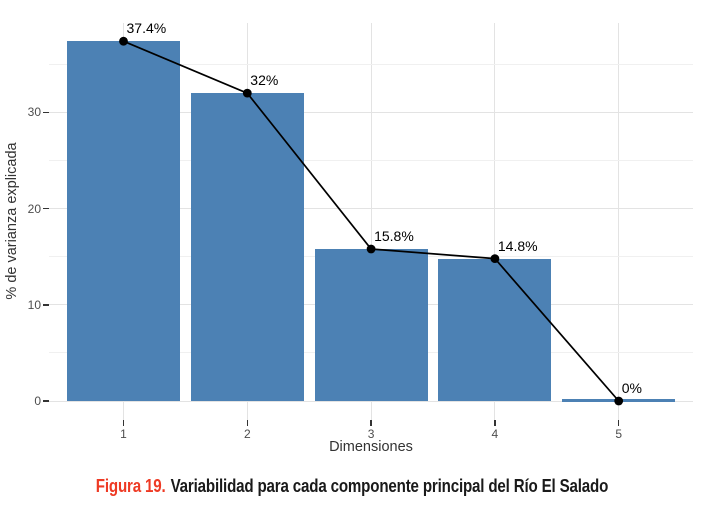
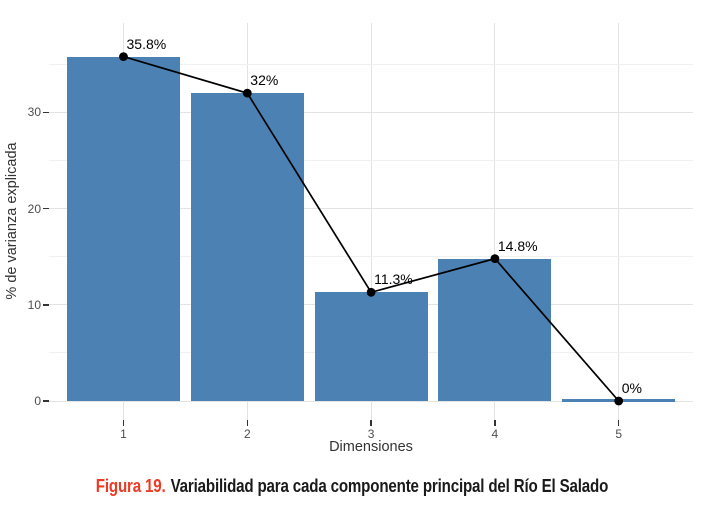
1: 37.4% -> 35.8%
3: 15.8% -> 11.3%
